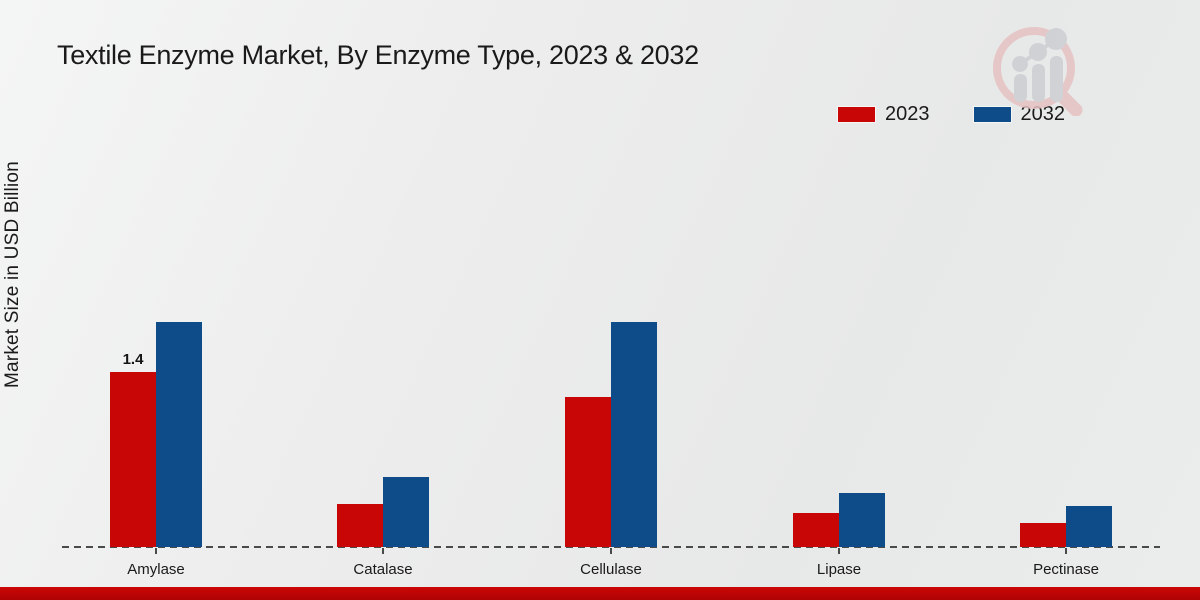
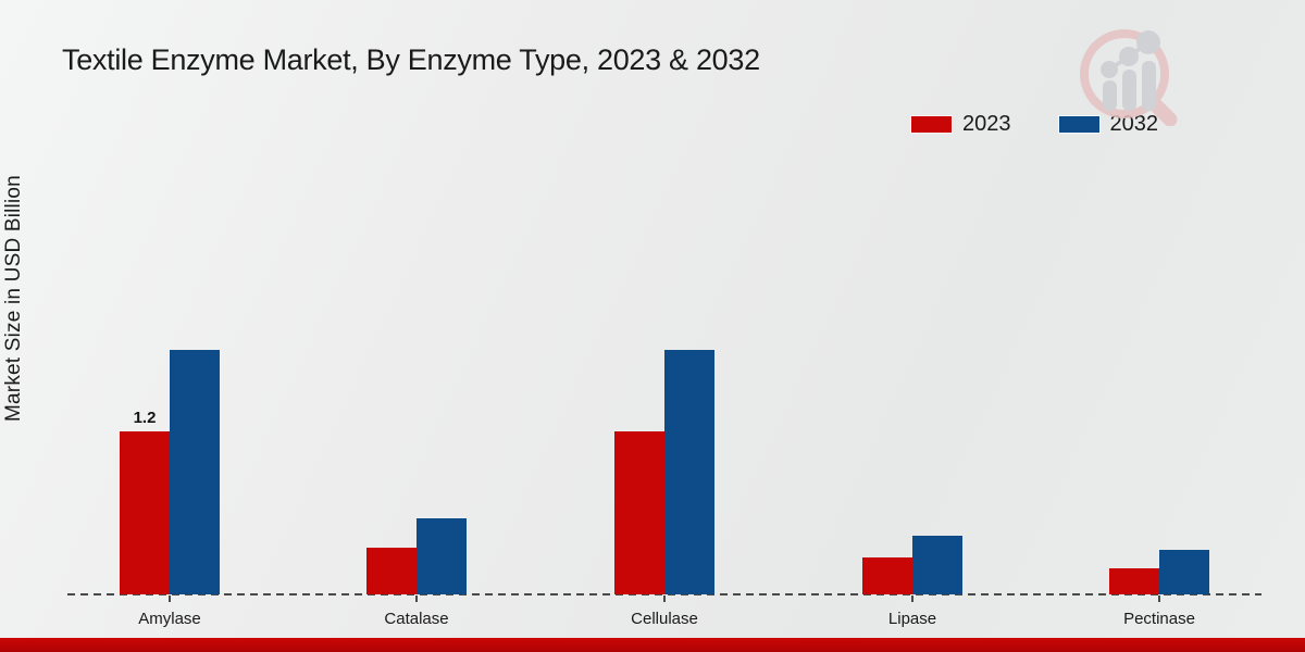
2023/Amylase: 1.4 -> 1.2
